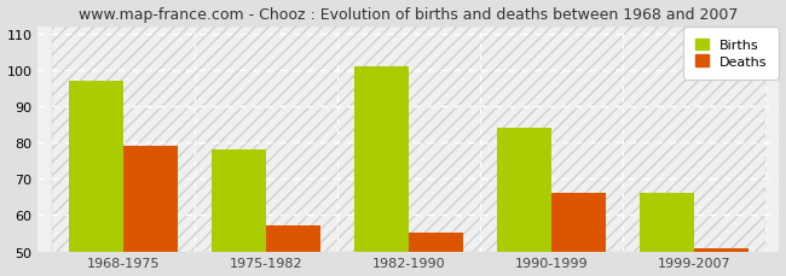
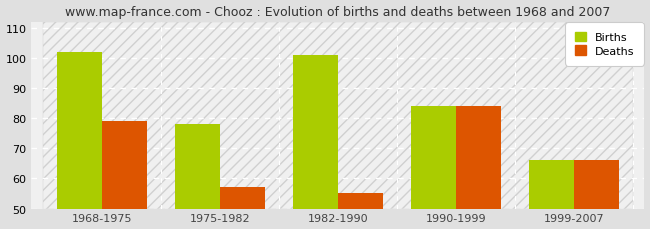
Births/1968-1975: 97 -> 102
Deaths/1990-1999: 66 -> 84
Deaths/1999-2007: 51 -> 66
